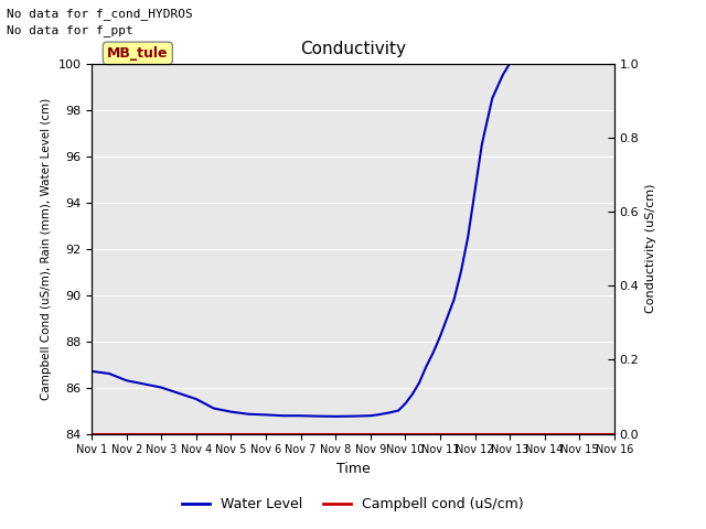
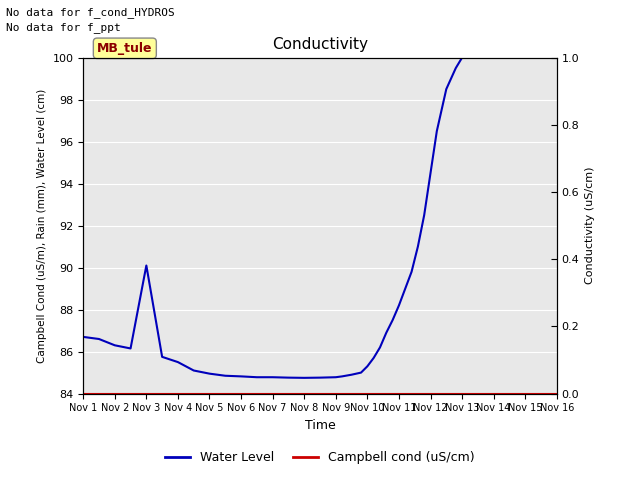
Nov 3: 86.00 -> 90.10
